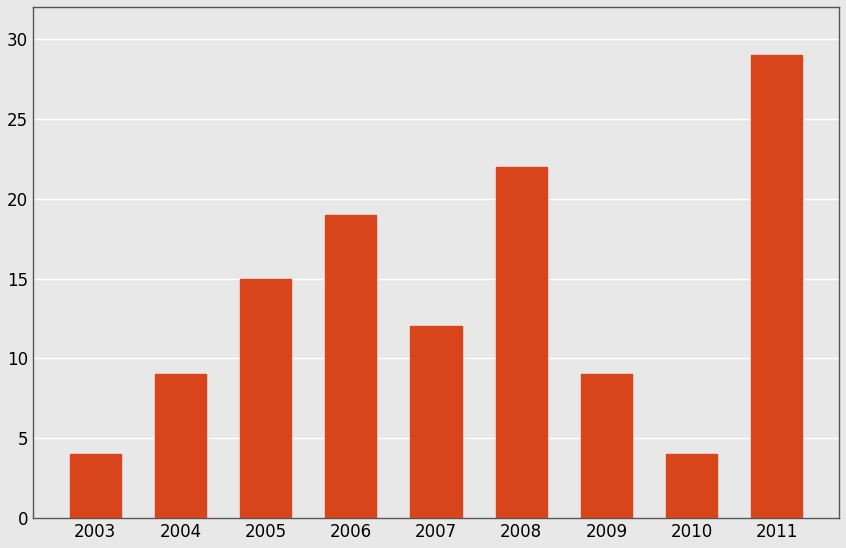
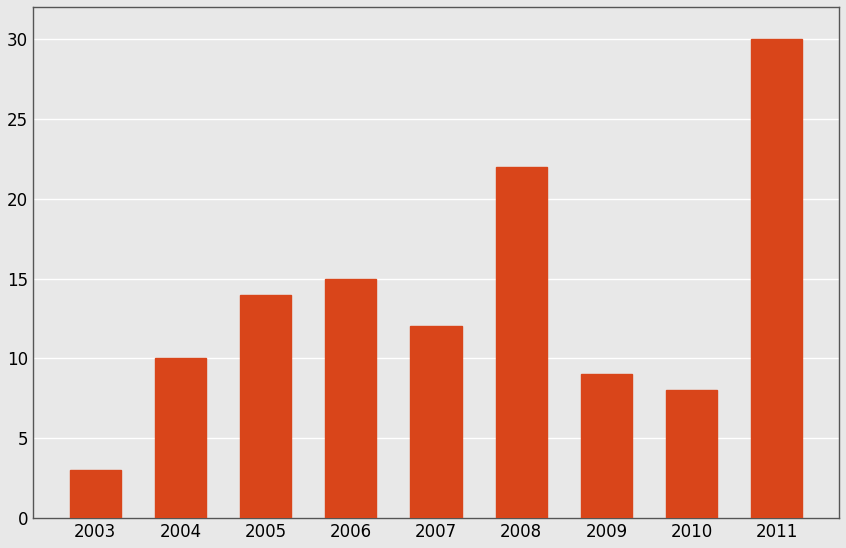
2003: 4 -> 3
2004: 9 -> 10
2005: 15 -> 14
2006: 19 -> 15
2010: 4 -> 8
2011: 29 -> 30
